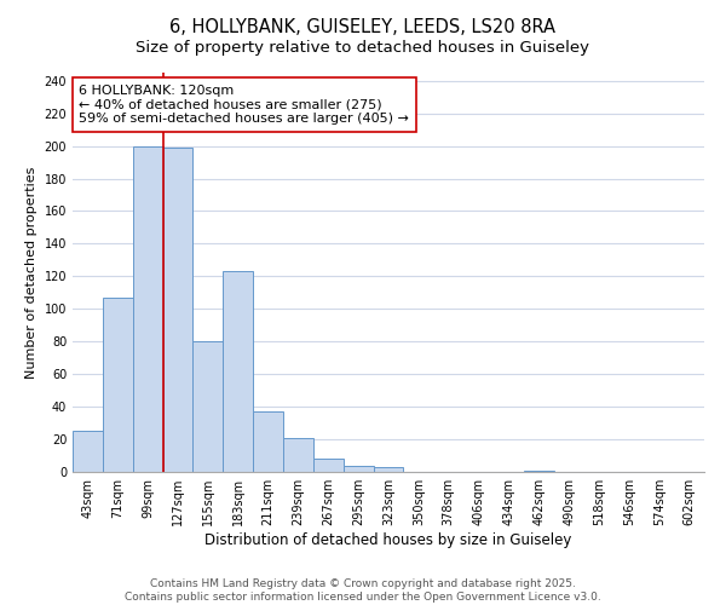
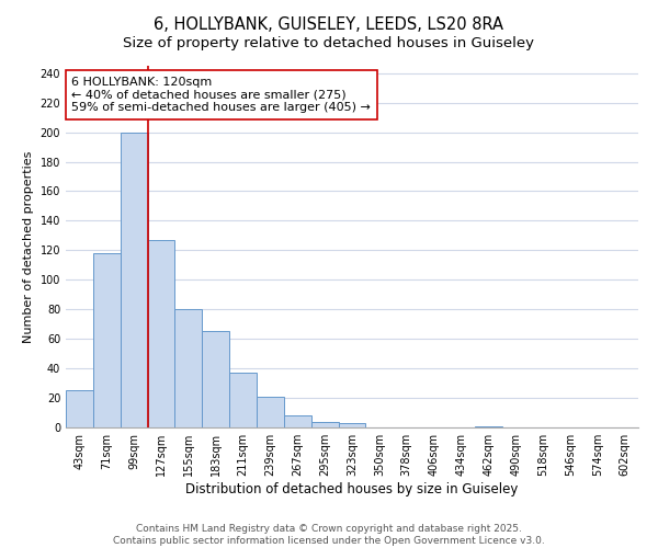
71sqm: 107 -> 118
127sqm: 199 -> 127
183sqm: 123 -> 65
